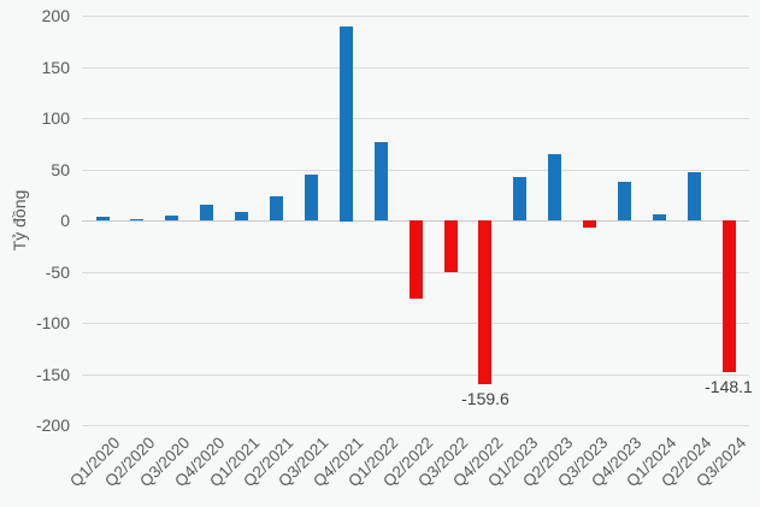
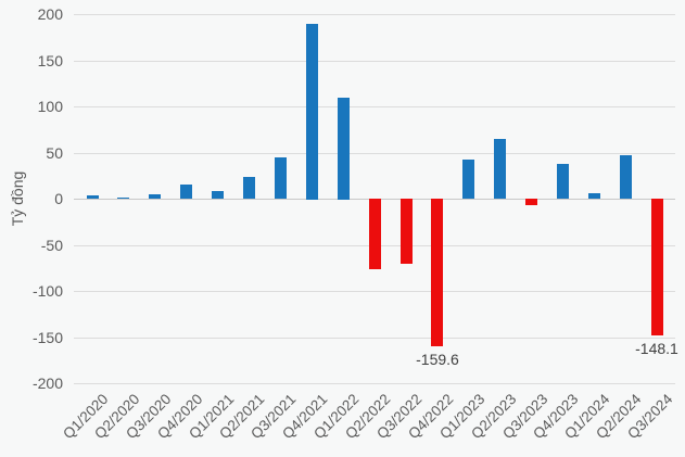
Q1/2022: 80 -> 110
Q3/2022: -50 -> -70
